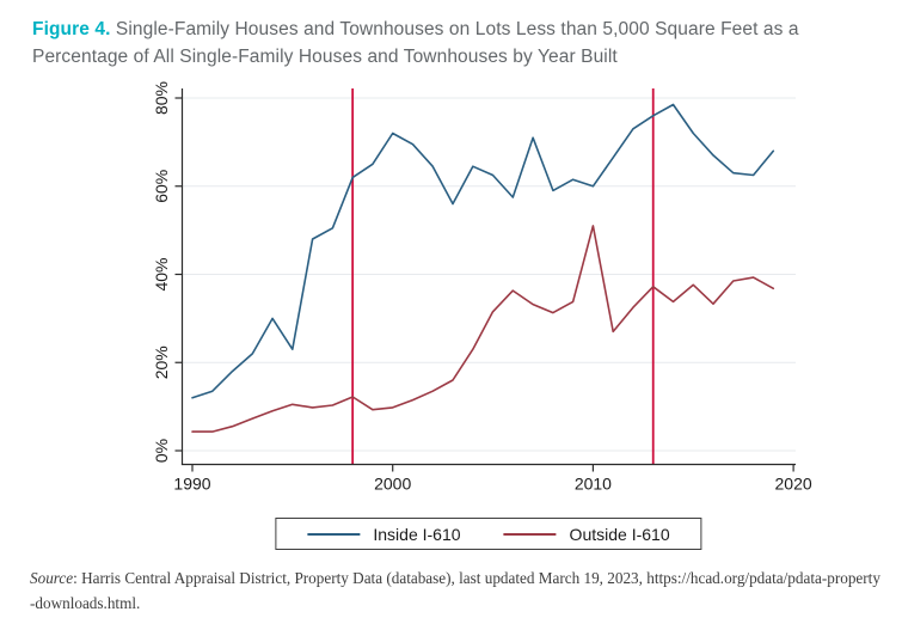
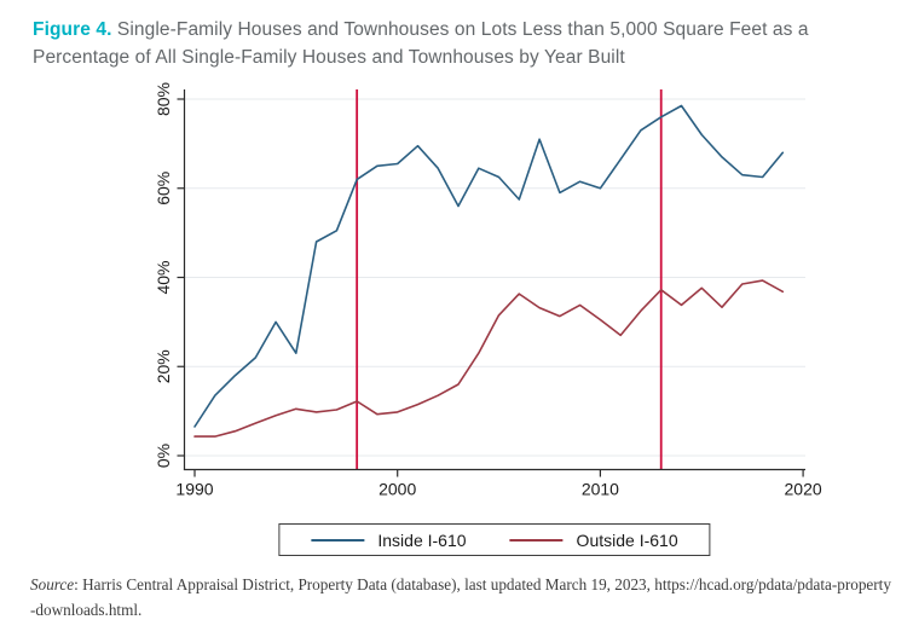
Inside I-610/1990: 12% -> 6%
Inside I-610/2000: 72% -> 66%
Outside I-610/2010: 51% -> 30%
